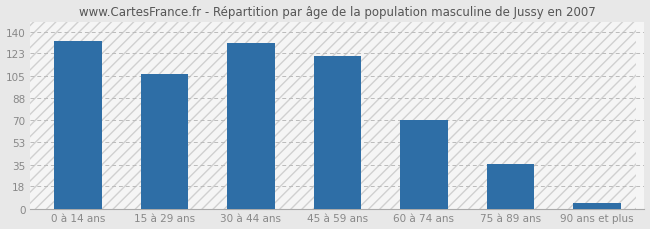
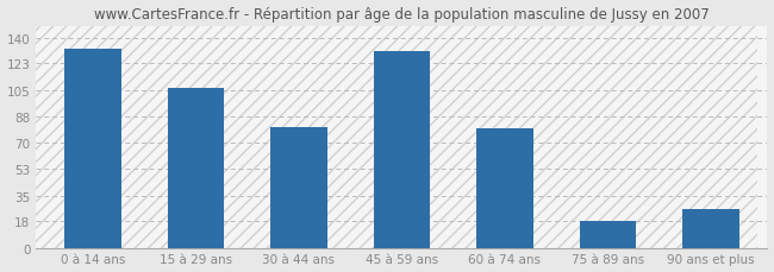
30 à 44 ans: 131 -> 81
45 à 59 ans: 121 -> 131
60 à 74 ans: 70 -> 80
75 à 89 ans: 36 -> 18
90 ans et plus: 5 -> 26
